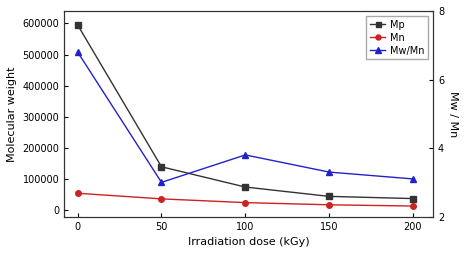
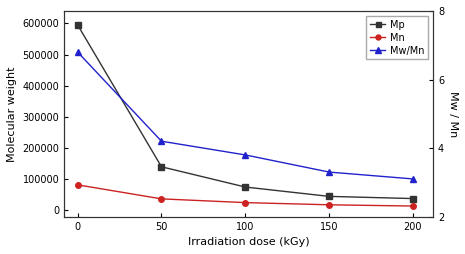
Mn/0: 55000 -> 82000
Mw/Mn/50: 3.0 -> 4.2
